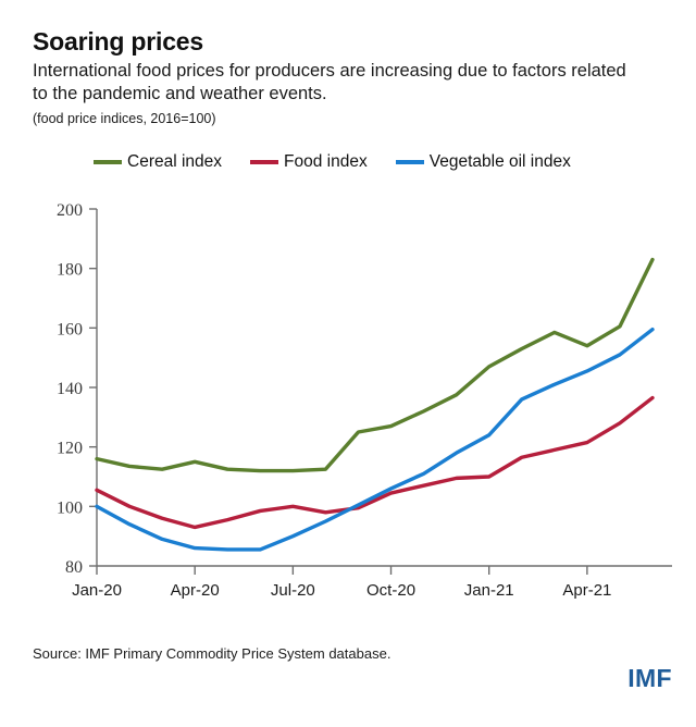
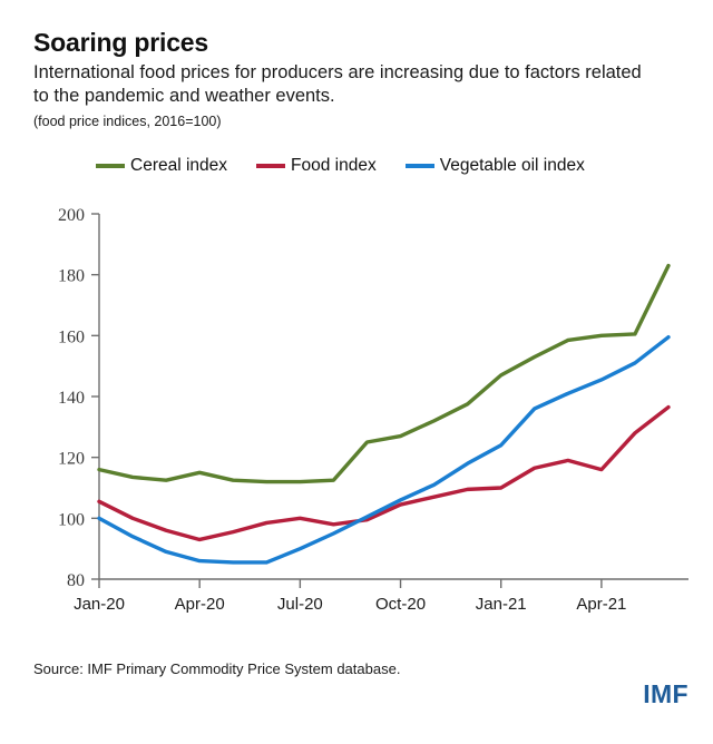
Cereal index/Apr-21: 154 -> 160
Food index/Apr-21: 122 -> 116
